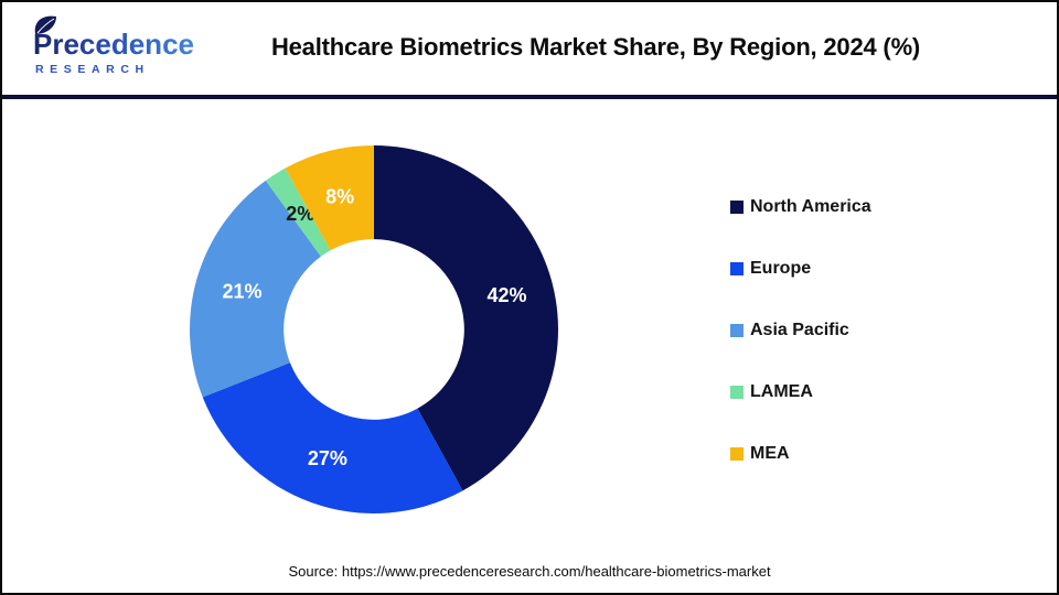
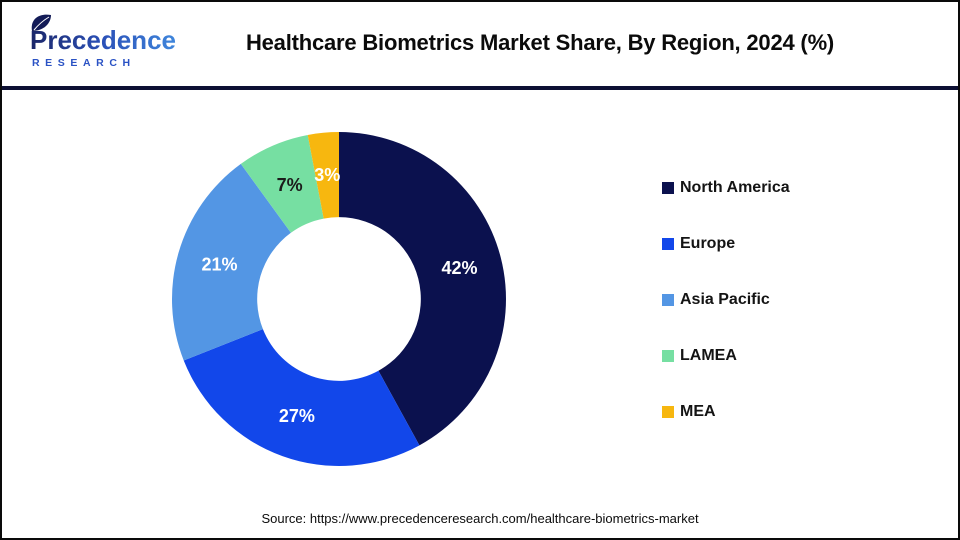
LAMEA: 2% -> 7%
MEA: 8% -> 3%
